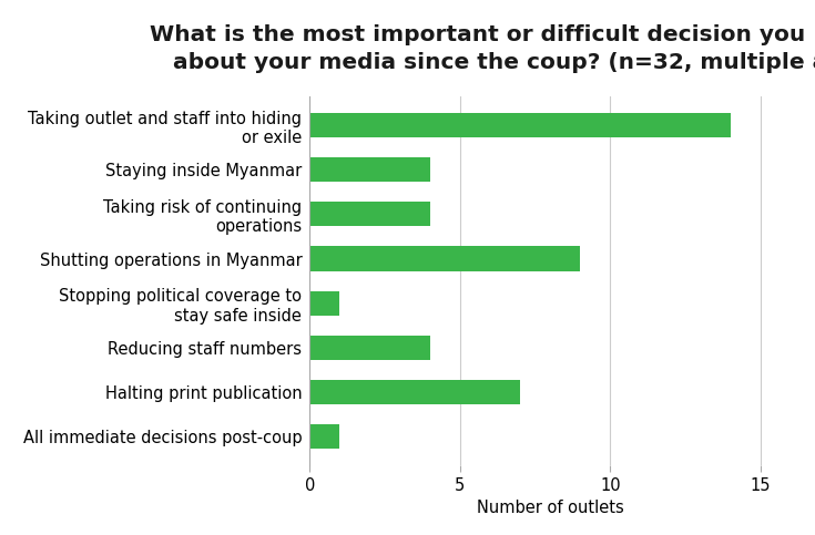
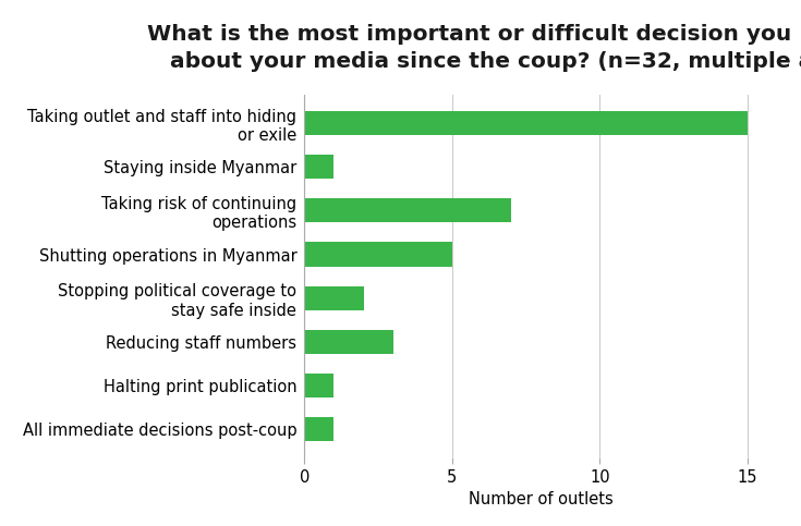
Taking outlet and staff into hiding or exile: 14 -> 15
Staying inside Myanmar: 4 -> 1
Taking risk of continuing operations: 4 -> 7
Shutting operations in Myanmar: 9 -> 5
Stopping political coverage to stay safe inside: 1 -> 2
Reducing staff numbers: 4 -> 3
Halting print publication: 7 -> 1
